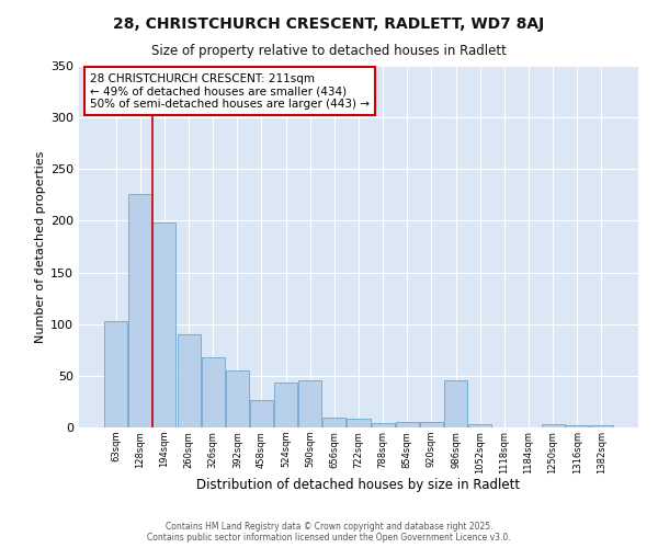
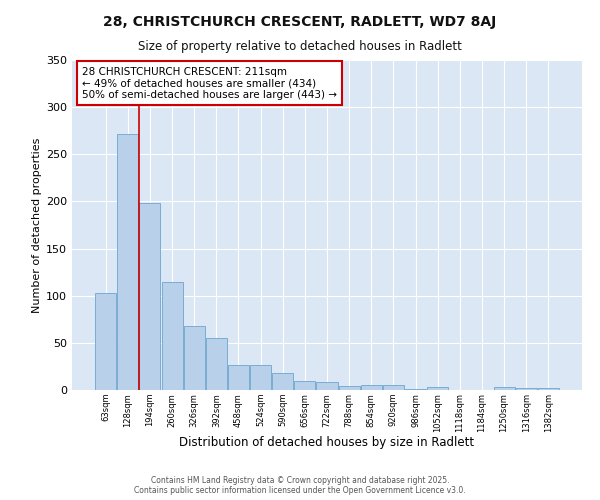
128sqm: 226 -> 272
260sqm: 90 -> 115
524sqm: 44 -> 26
590sqm: 46 -> 18
986sqm: 46 -> 1
